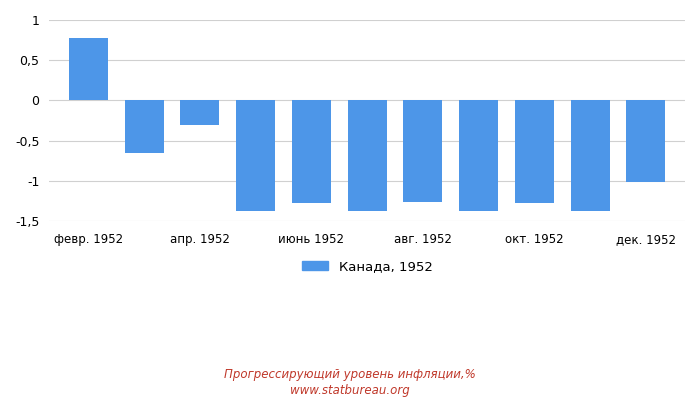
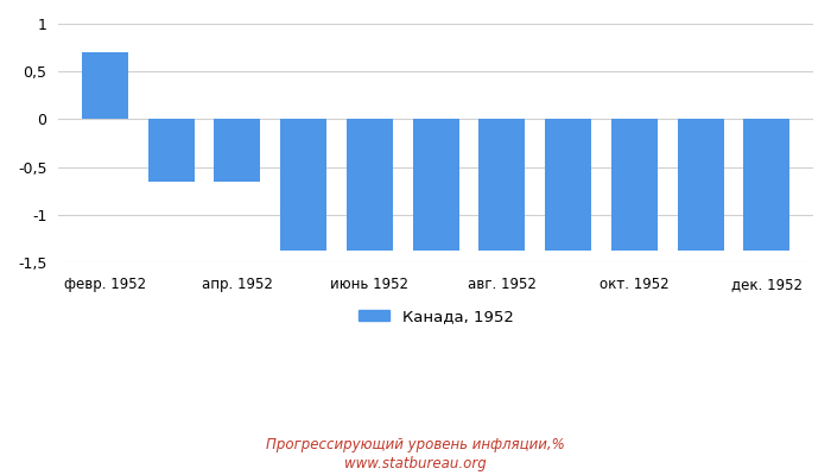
февр. 1952: 0,78 -> 0,70
апр. 1952: -0,30 -> -0,65
июнь 1952: -1,28 -> -1,37
авг. 1952: -1,26 -> -1,37
окт. 1952: -1,28 -> -1,37
дек. 1952: -1,02 -> -1,37
